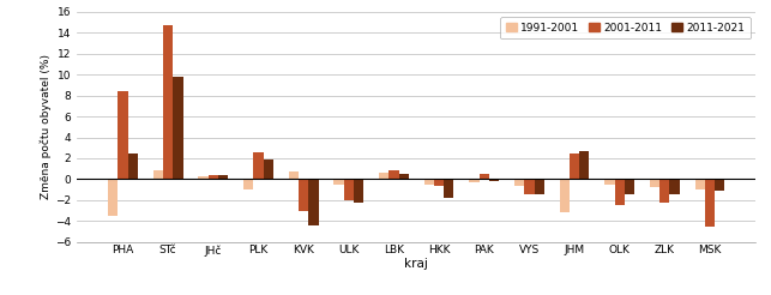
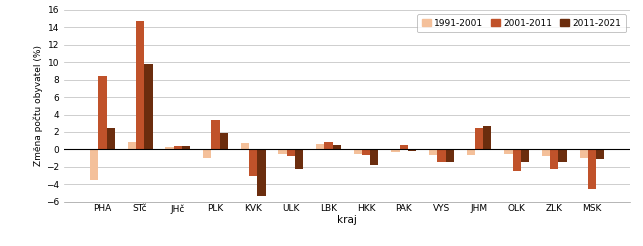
2001-2011/PLK: 2.6 -> 3.4
2011-2021/KVK: -4.4 -> -5.3
2001-2011/ULK: -2.0 -> -0.8
1991-2001/JHM: -3.2 -> -0.7
